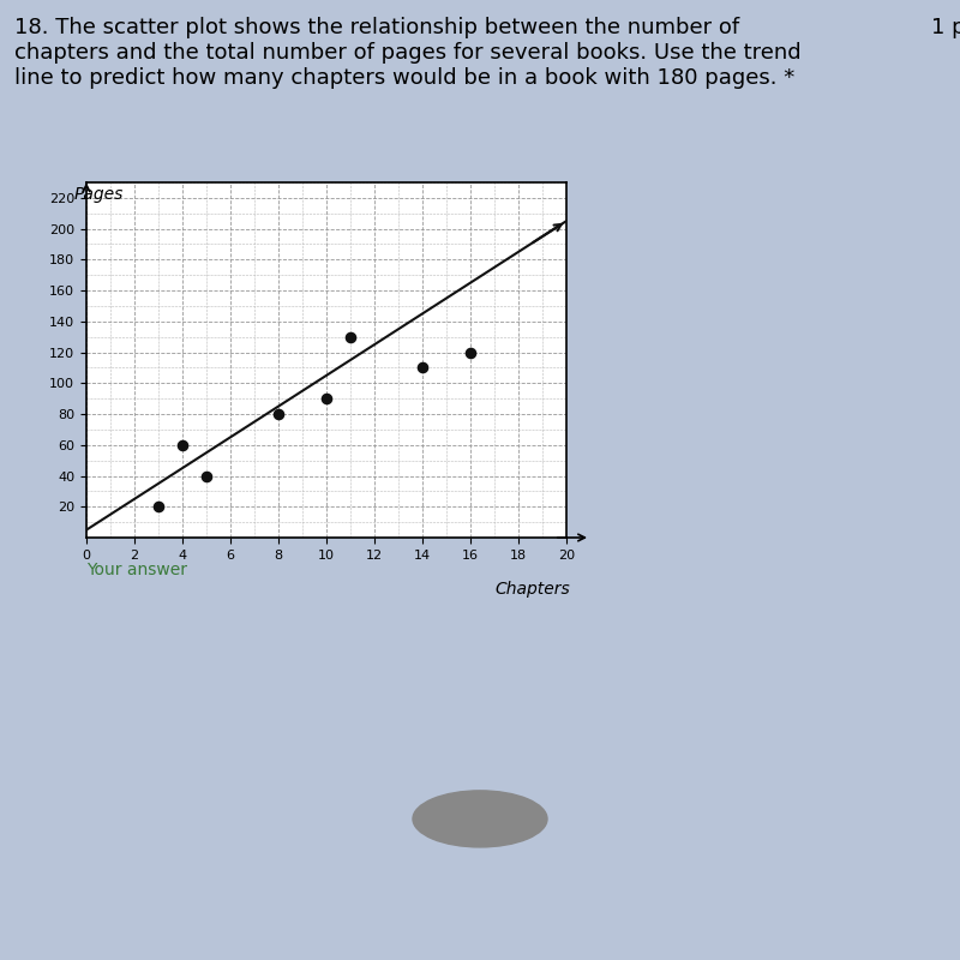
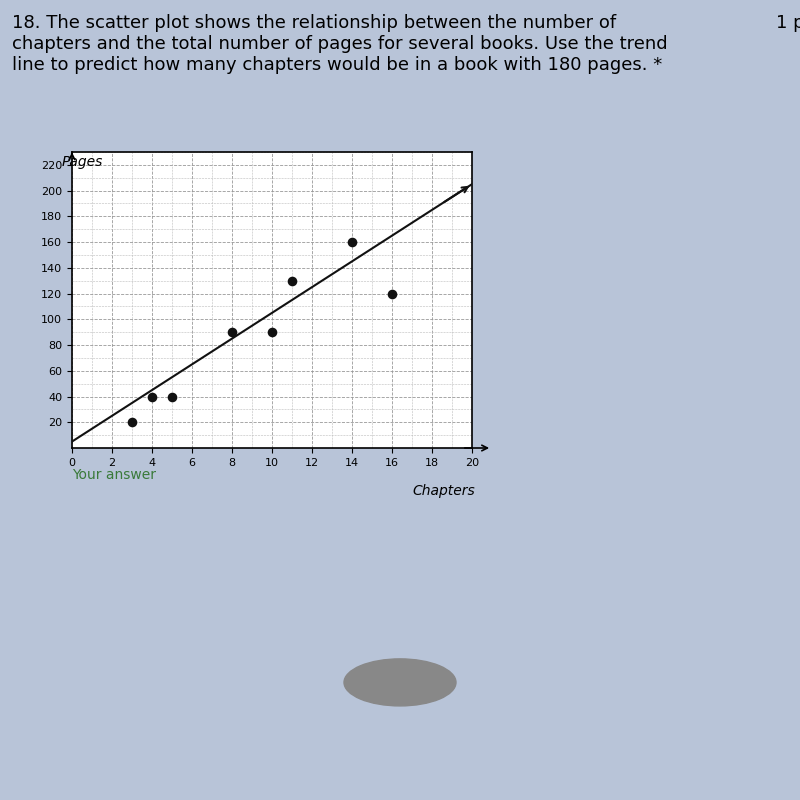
4: 60 -> 40
8: 80 -> 90
14: 110 -> 160
